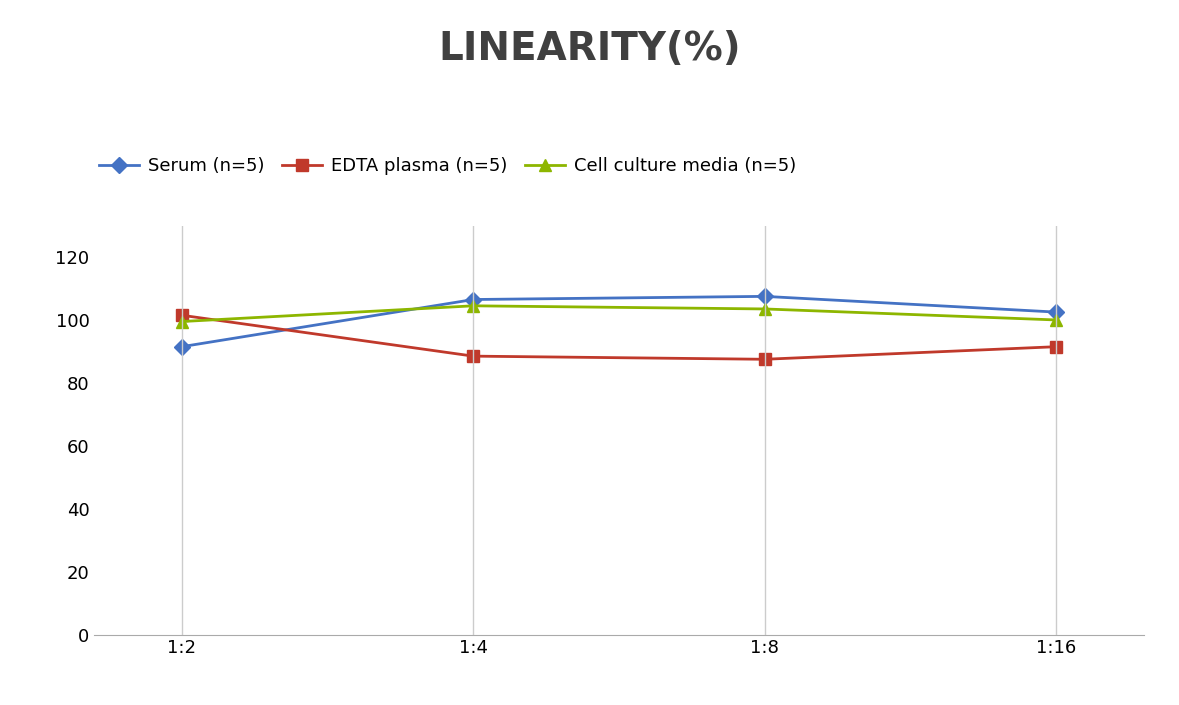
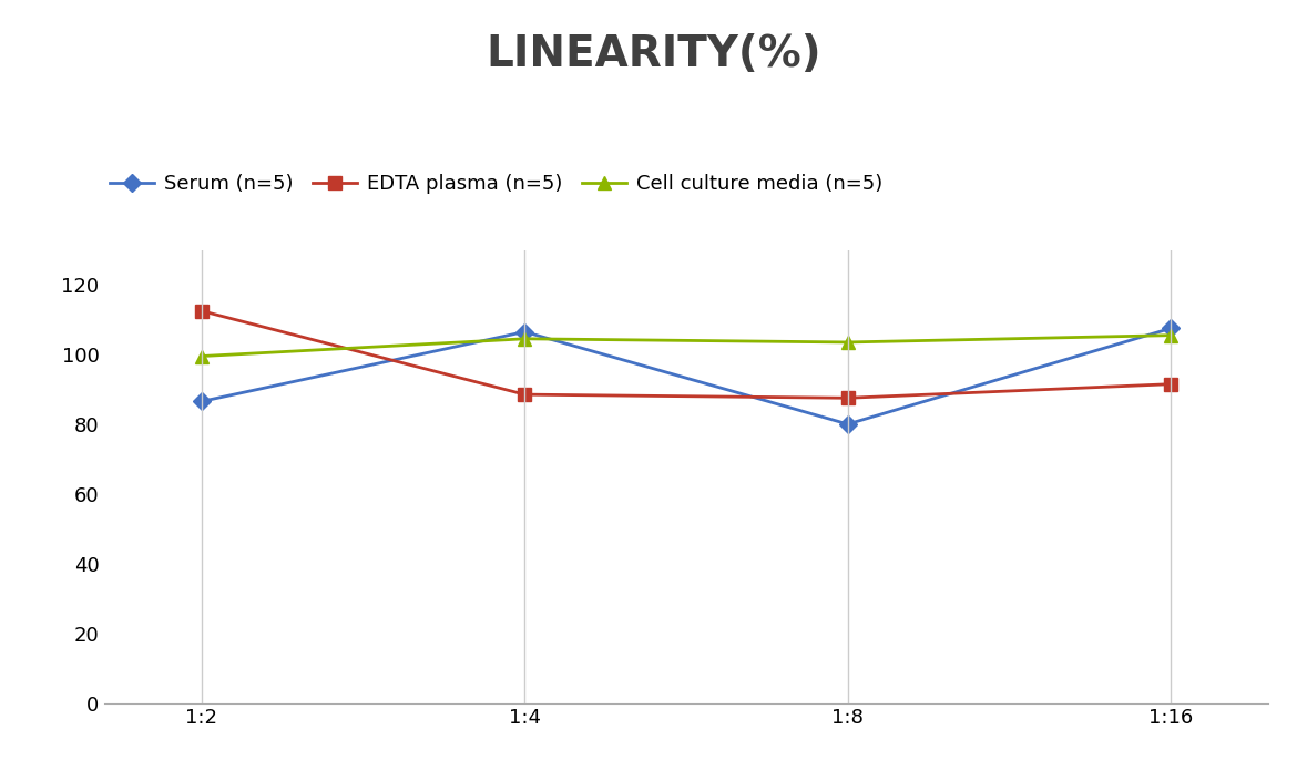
Serum (n=5)/1:2: 91.5 -> 86.5
EDTA plasma (n=5)/1:2: 101.5 -> 112.5
Serum (n=5)/1:8: 107.5 -> 80.0
Serum (n=5)/1:16: 102.5 -> 107.5
Cell culture media (n=5)/1:16: 100.0 -> 105.5
